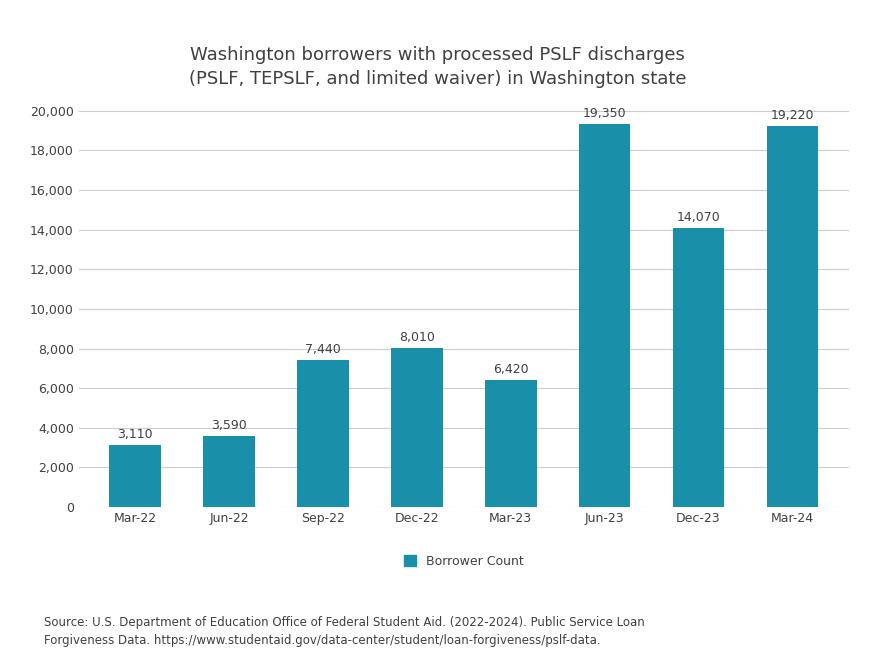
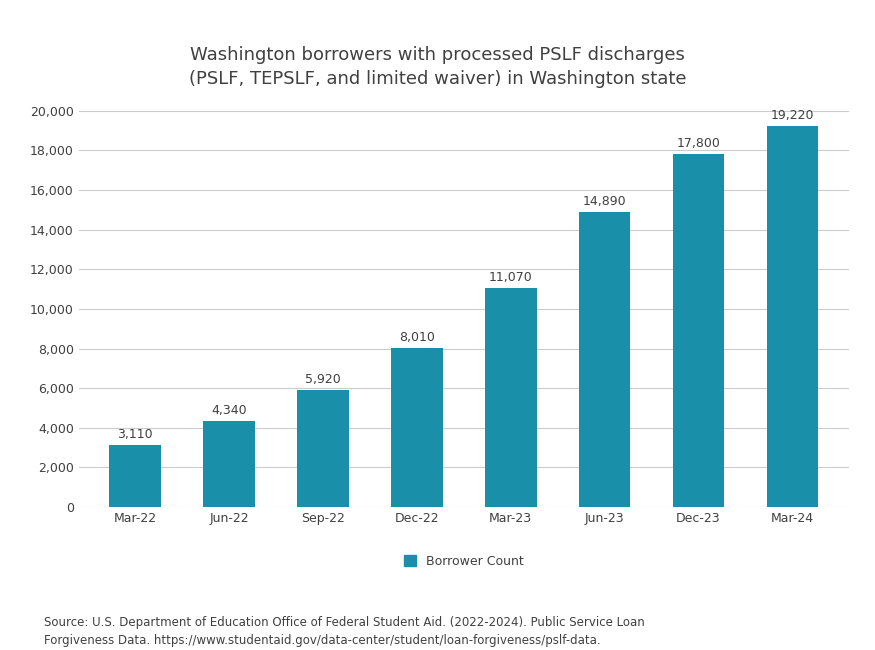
Jun-22: 3,590 -> 4,340
Sep-22: 7,440 -> 5,920
Mar-23: 6,420 -> 11,070
Jun-23: 19,350 -> 14,890
Dec-23: 14,070 -> 17,800
